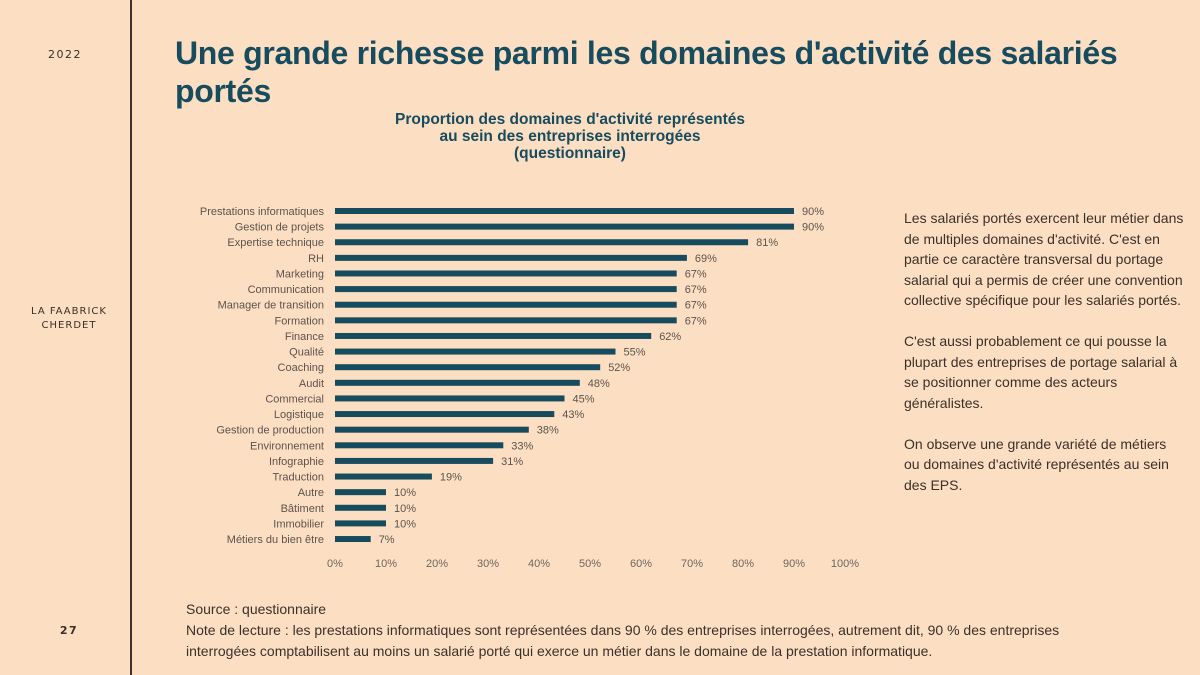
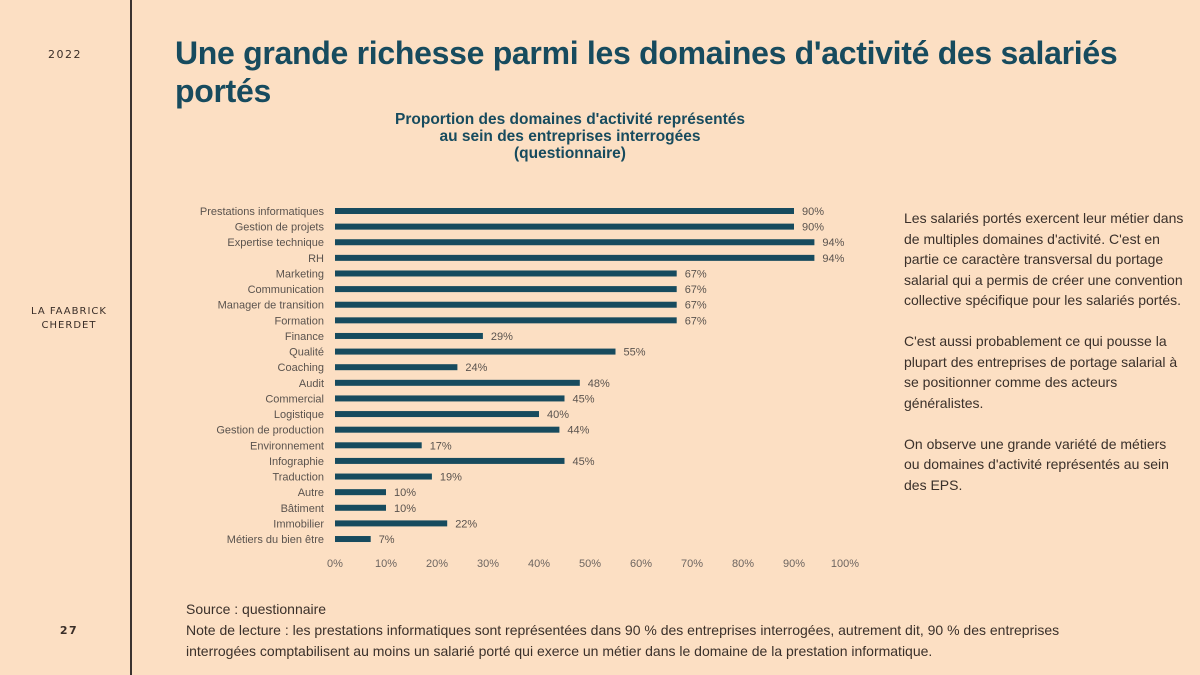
Expertise technique: 81% -> 94%
RH: 69% -> 94%
Finance: 62% -> 29%
Coaching: 52% -> 24%
Logistique: 43% -> 40%
Gestion de production: 38% -> 44%
Environnement: 33% -> 17%
Infographie: 31% -> 45%
Immobilier: 10% -> 22%
